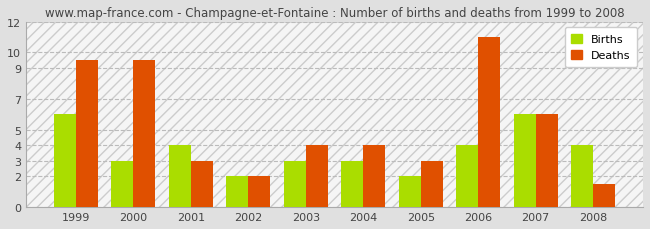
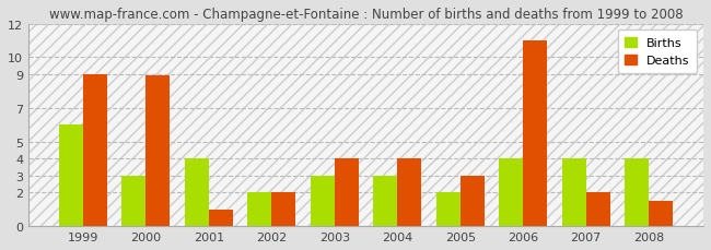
Deaths/1999: 9.5 -> 9.0
Deaths/2000: 9.5 -> 8.9
Deaths/2001: 3.0 -> 1.0
Births/2007: 6 -> 4
Deaths/2007: 6.0 -> 2.0
